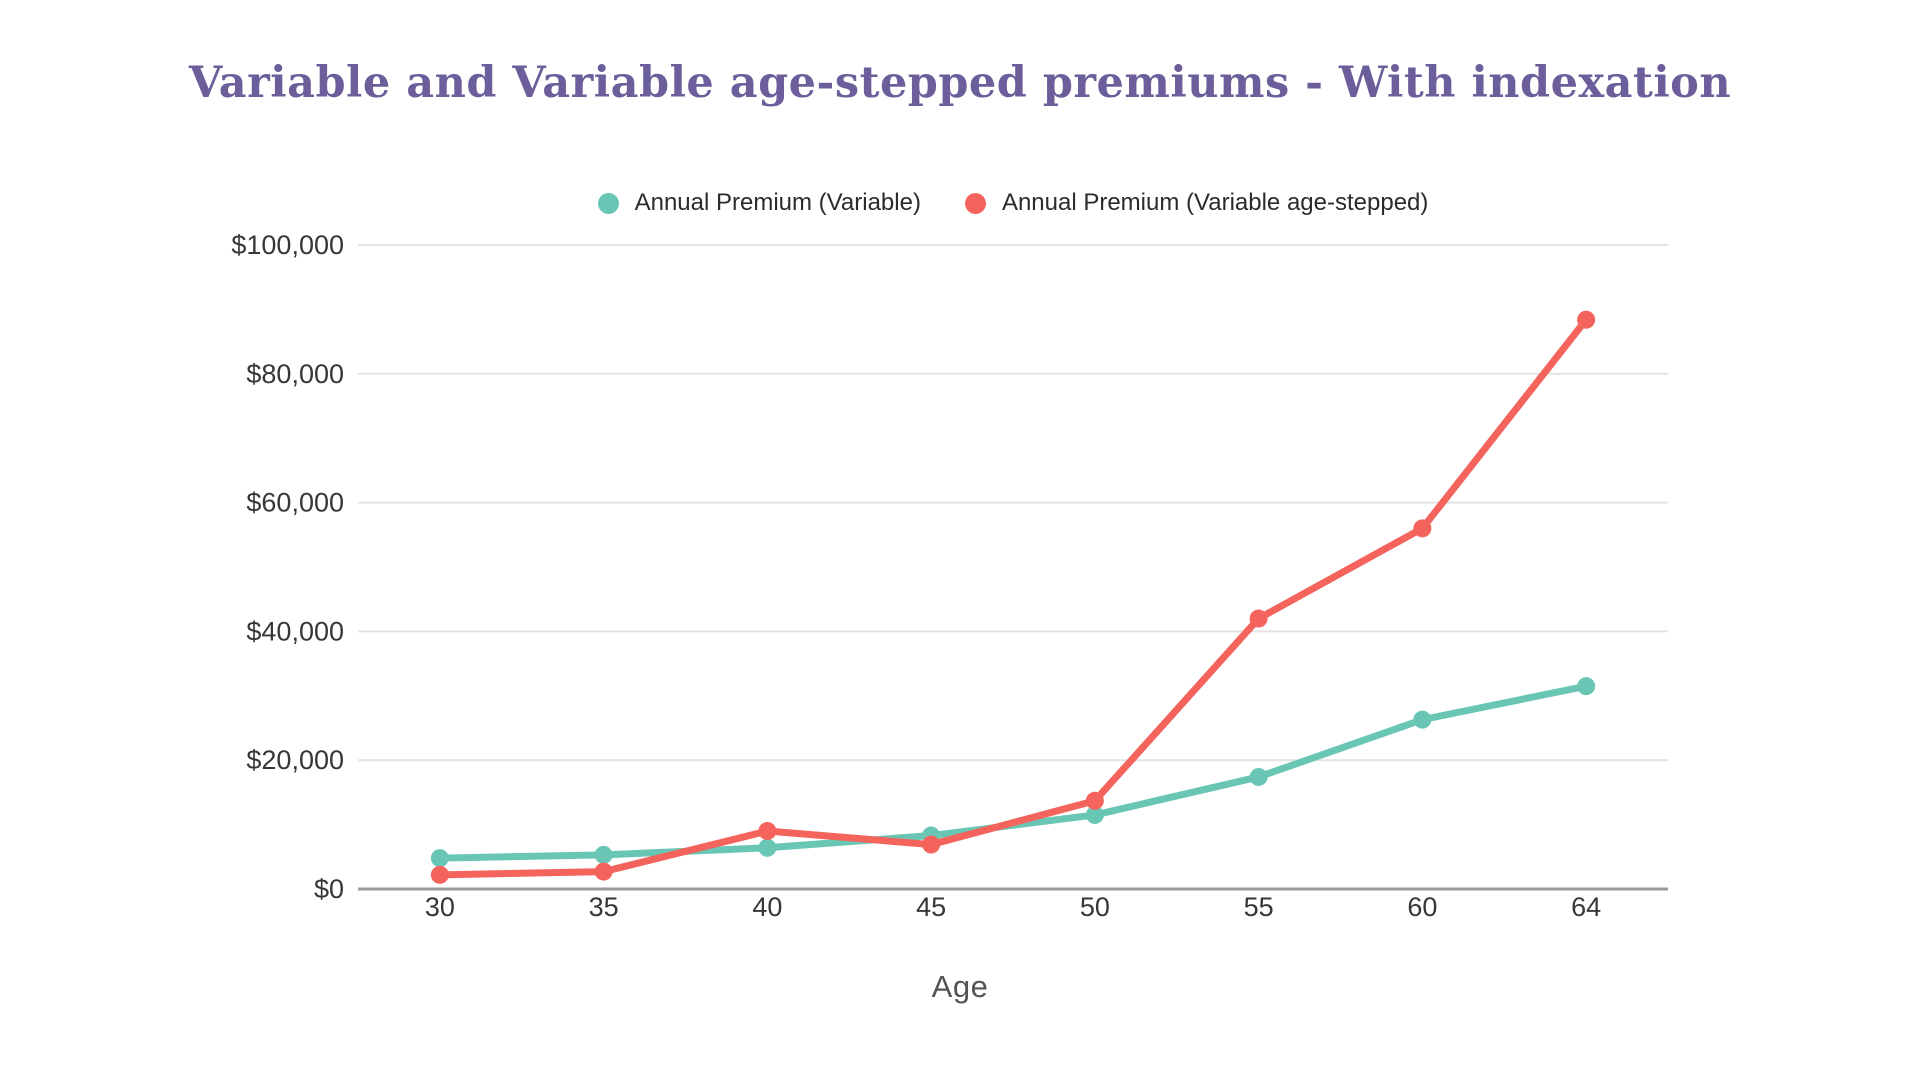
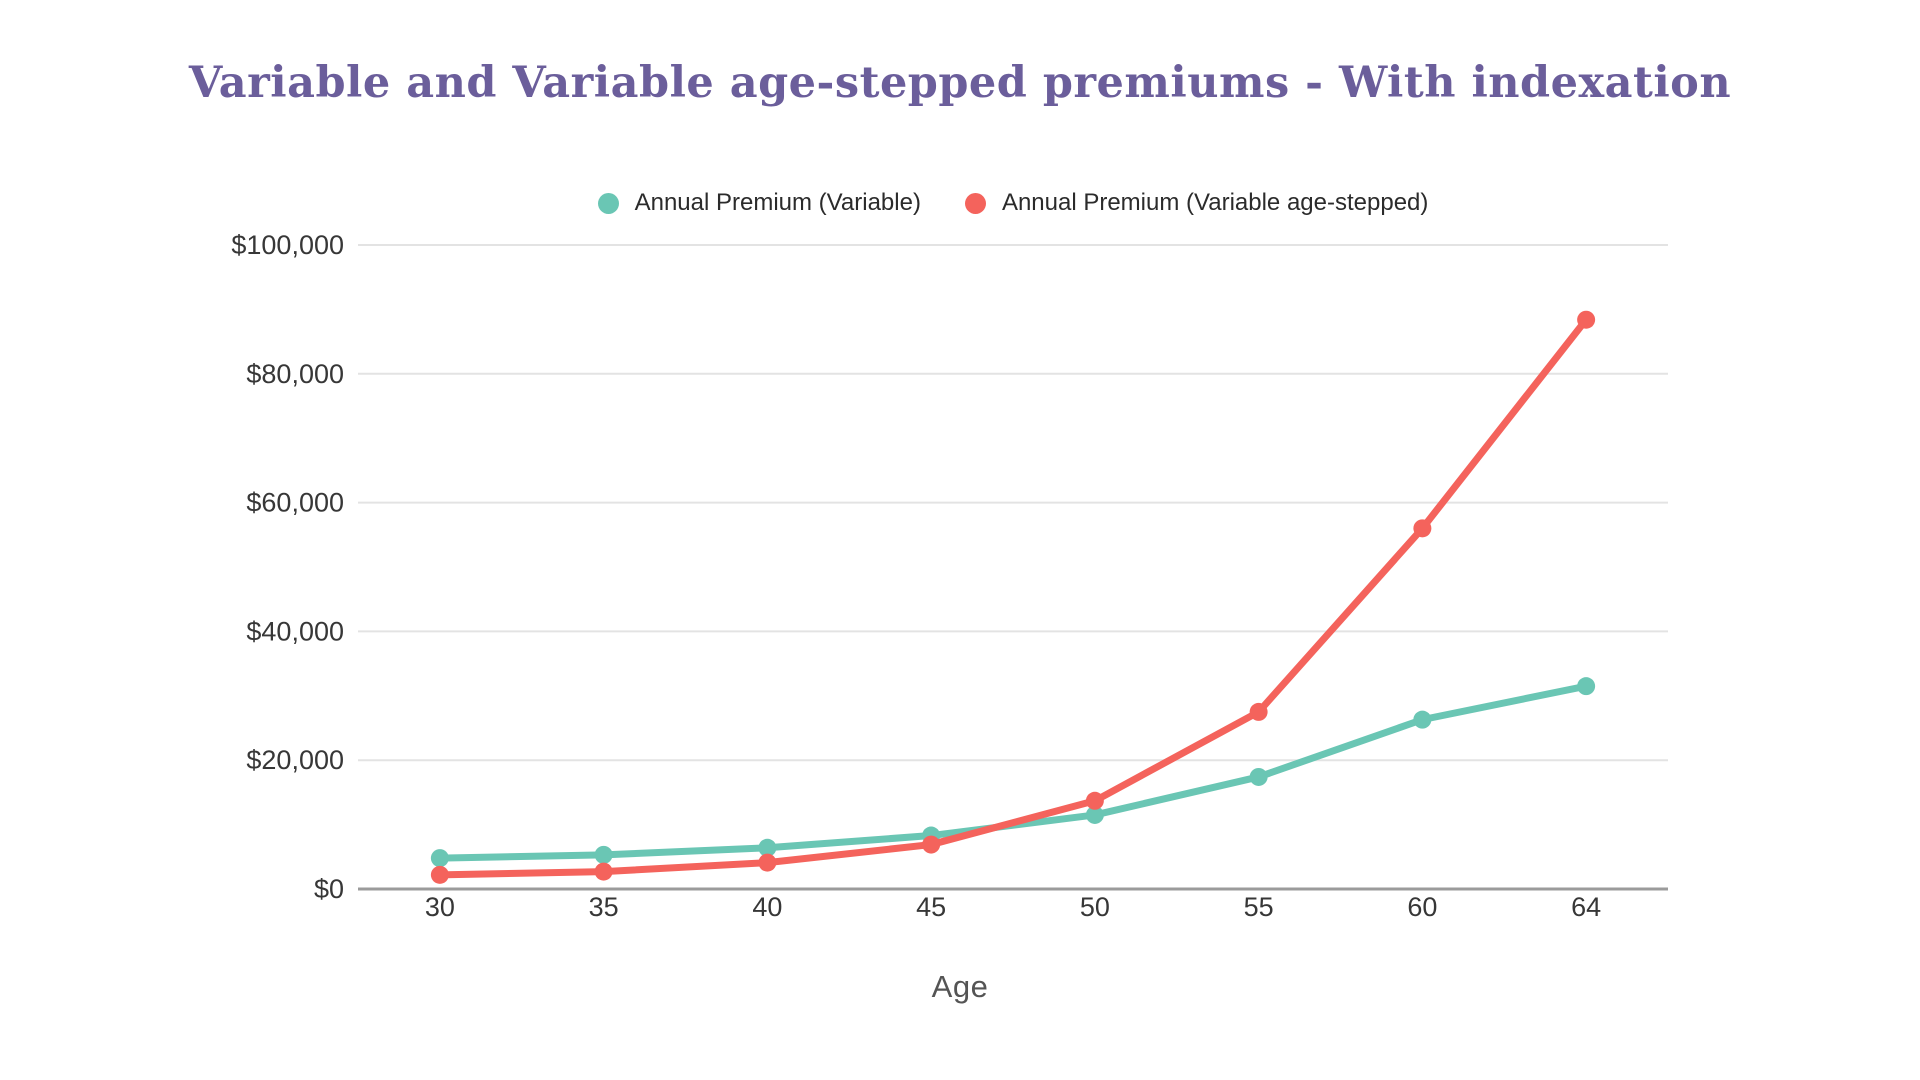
Annual Premium (Variable age-stepped)/40: $9000 -> $4000
Annual Premium (Variable age-stepped)/55: $42000 -> $28000
